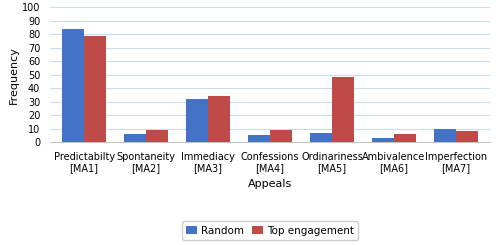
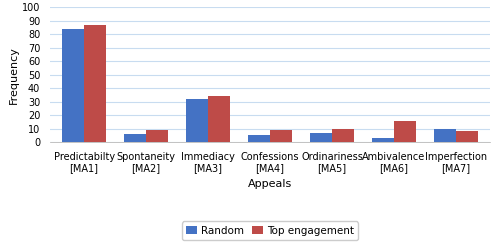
Top engagement/Predictabilty [MA1]: 79 -> 87
Top engagement/Ordinariness [MA5]: 48 -> 10
Top engagement/Ambivalence [MA6]: 6 -> 16
